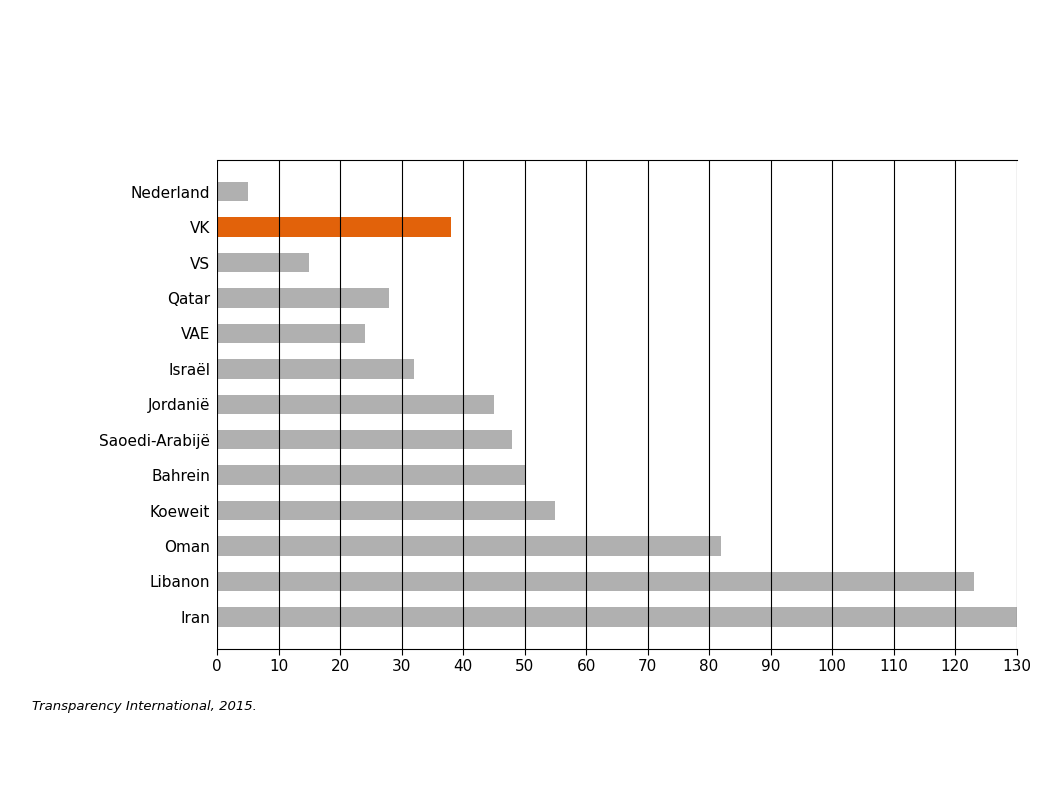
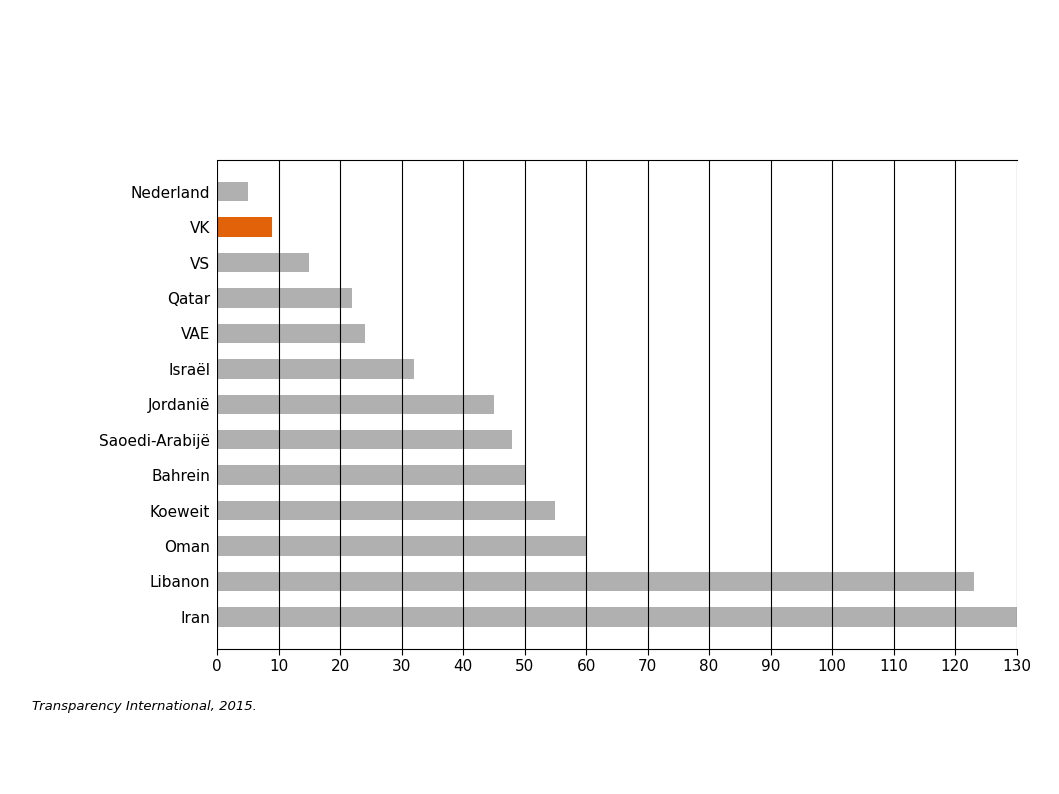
VK: 38 -> 9
Qatar: 28 -> 22
Oman: 82 -> 60
